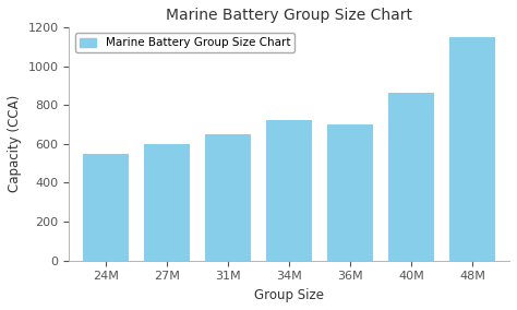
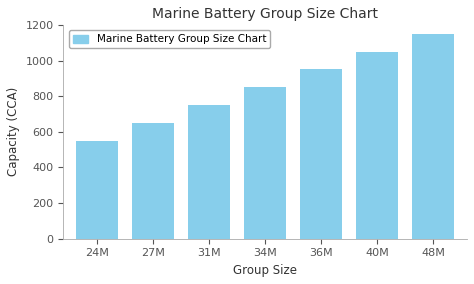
27M: 600 -> 650
31M: 650 -> 750
34M: 720 -> 850
36M: 700 -> 950
40M: 860 -> 1050
